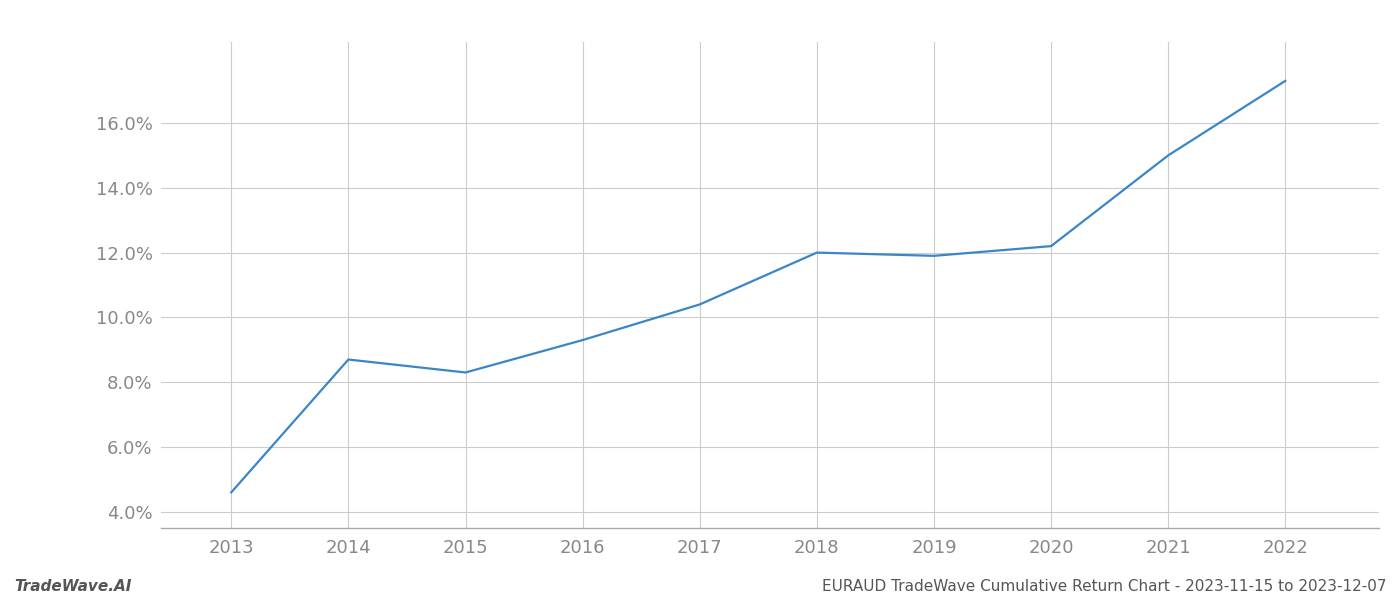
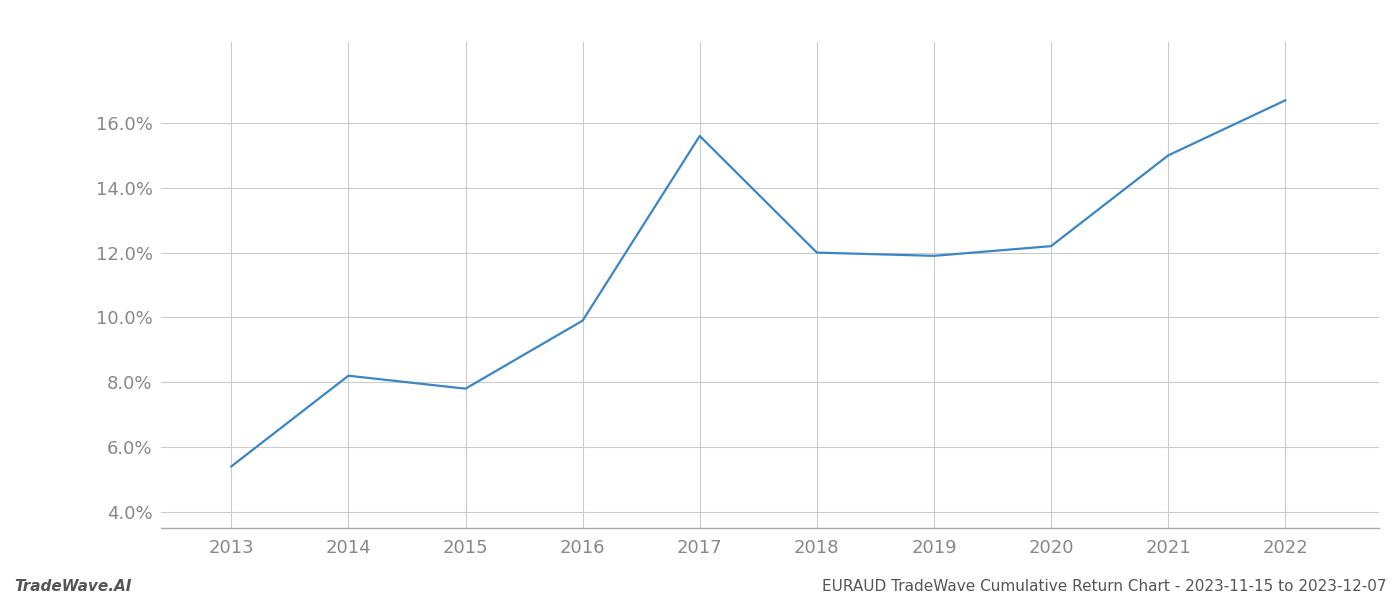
2013: 4.6% -> 5.4%
2014: 8.7% -> 8.2%
2015: 8.3% -> 7.8%
2016: 9.3% -> 9.9%
2017: 10.4% -> 15.6%
2022: 17.3% -> 16.7%
